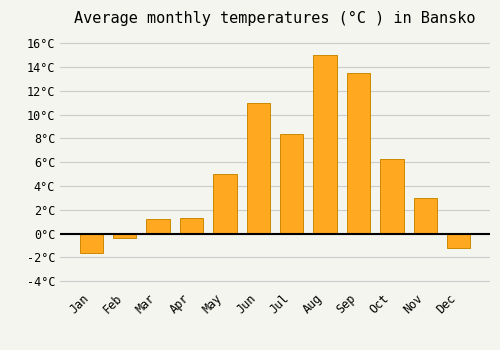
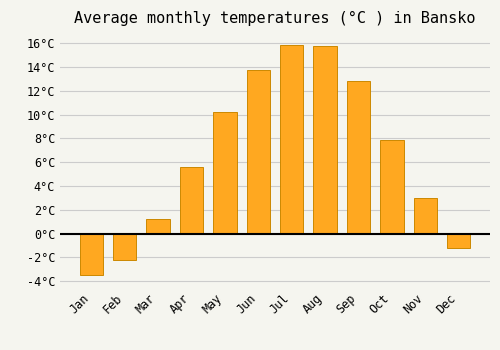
Jan: -1.6°C -> -3.5°C
Feb: -0.4°C -> -2.2°C
Apr: 1.3°C -> 5.6°C
May: 5.0°C -> 10.2°C
Jun: 11.0°C -> 13.8°C
Jul: 8.4°C -> 15.9°C
Aug: 15.0°C -> 15.8°C
Sep: 13.5°C -> 12.8°C
Oct: 6.3°C -> 7.9°C
